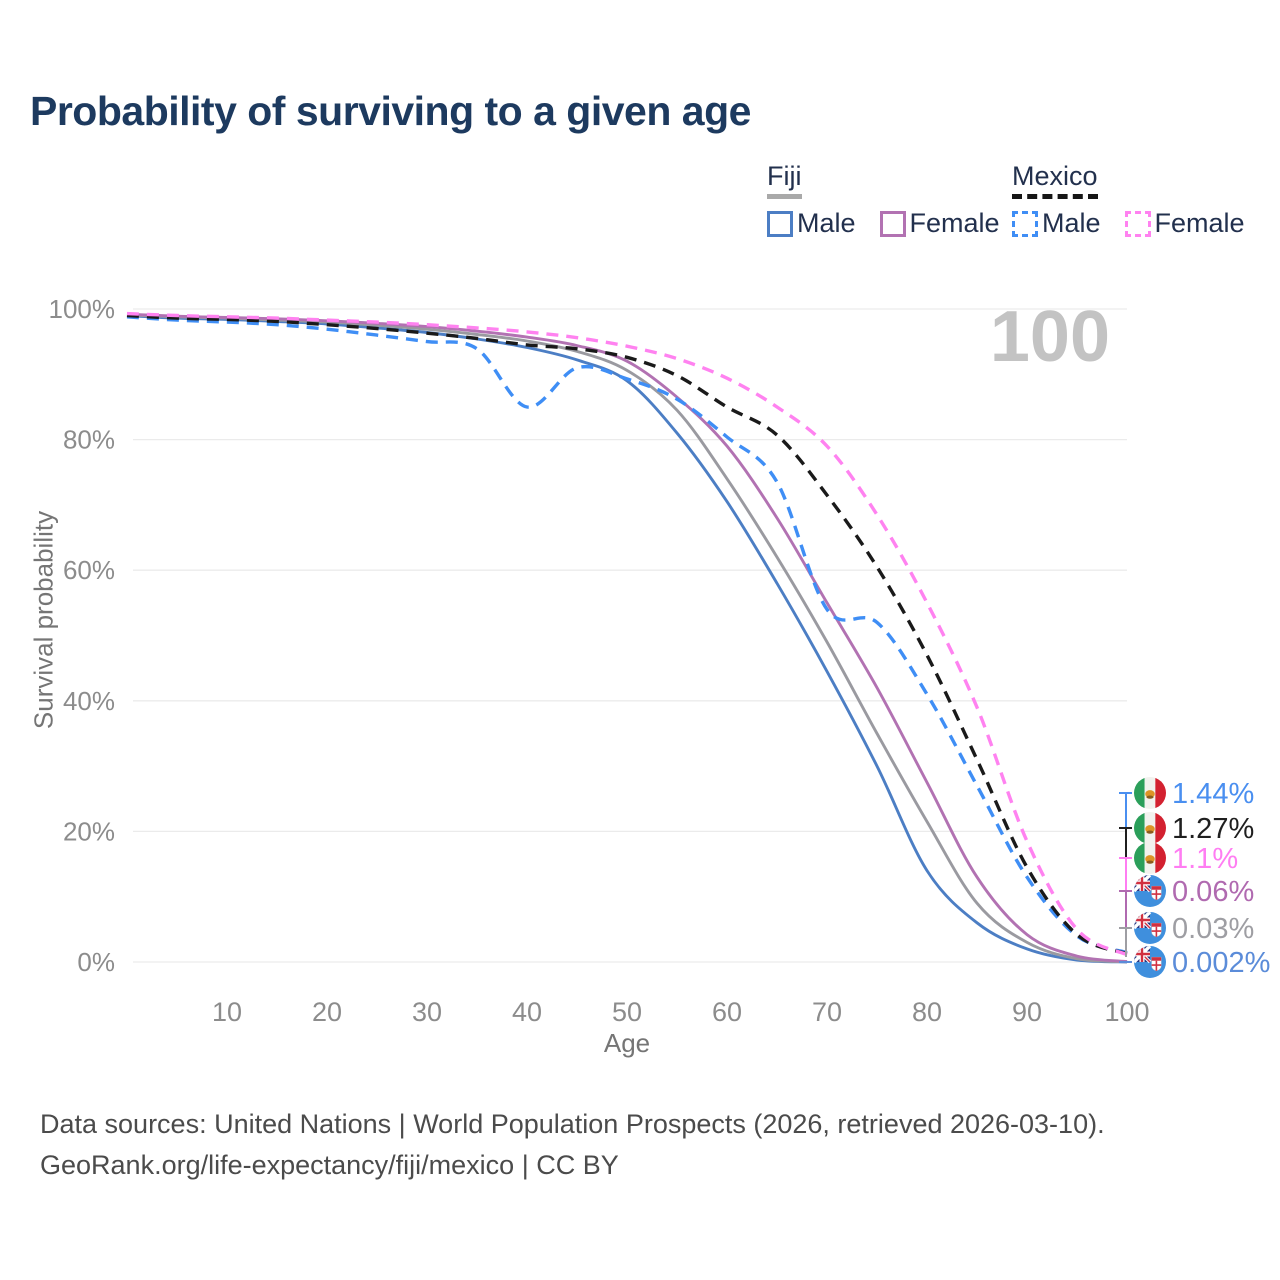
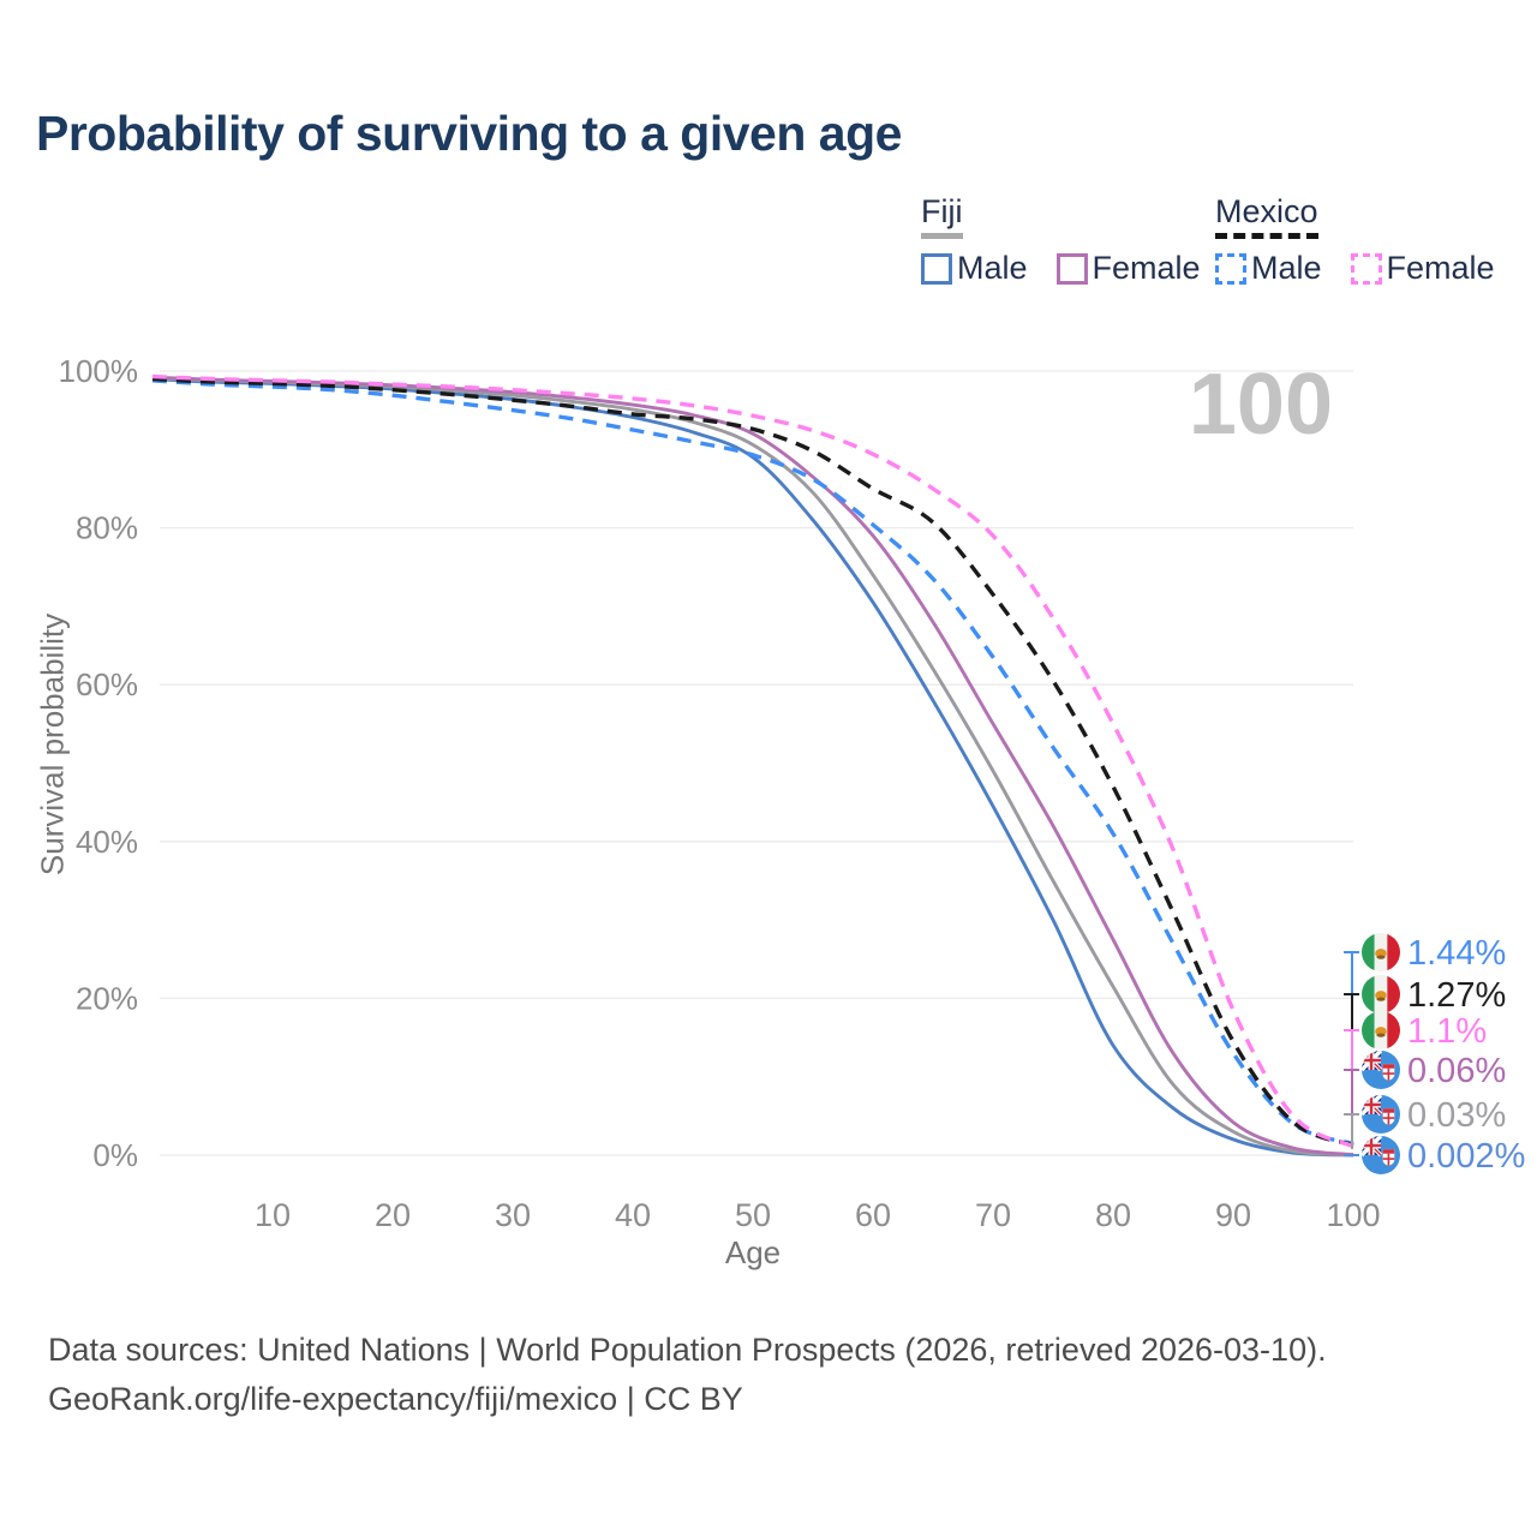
Mexico Male/40: 85% -> 92%
Mexico Male/70: 54% -> 64%
